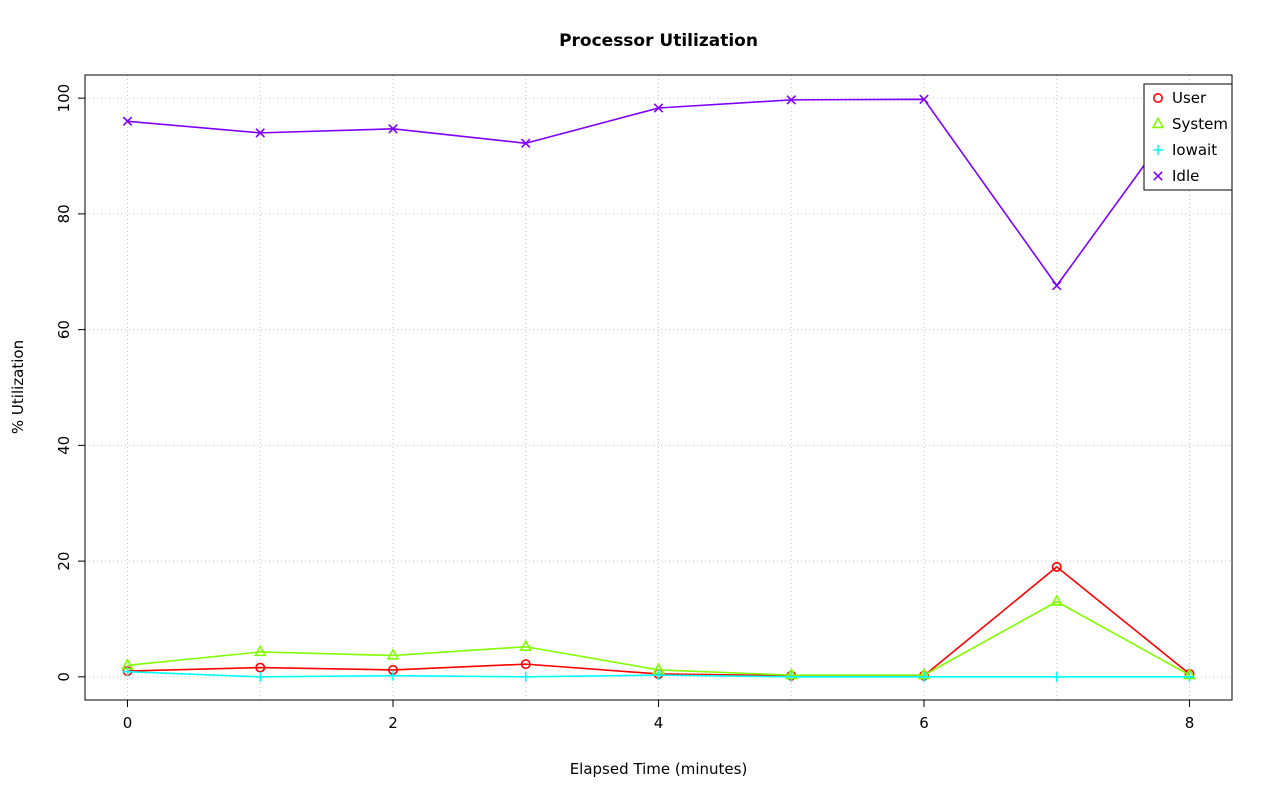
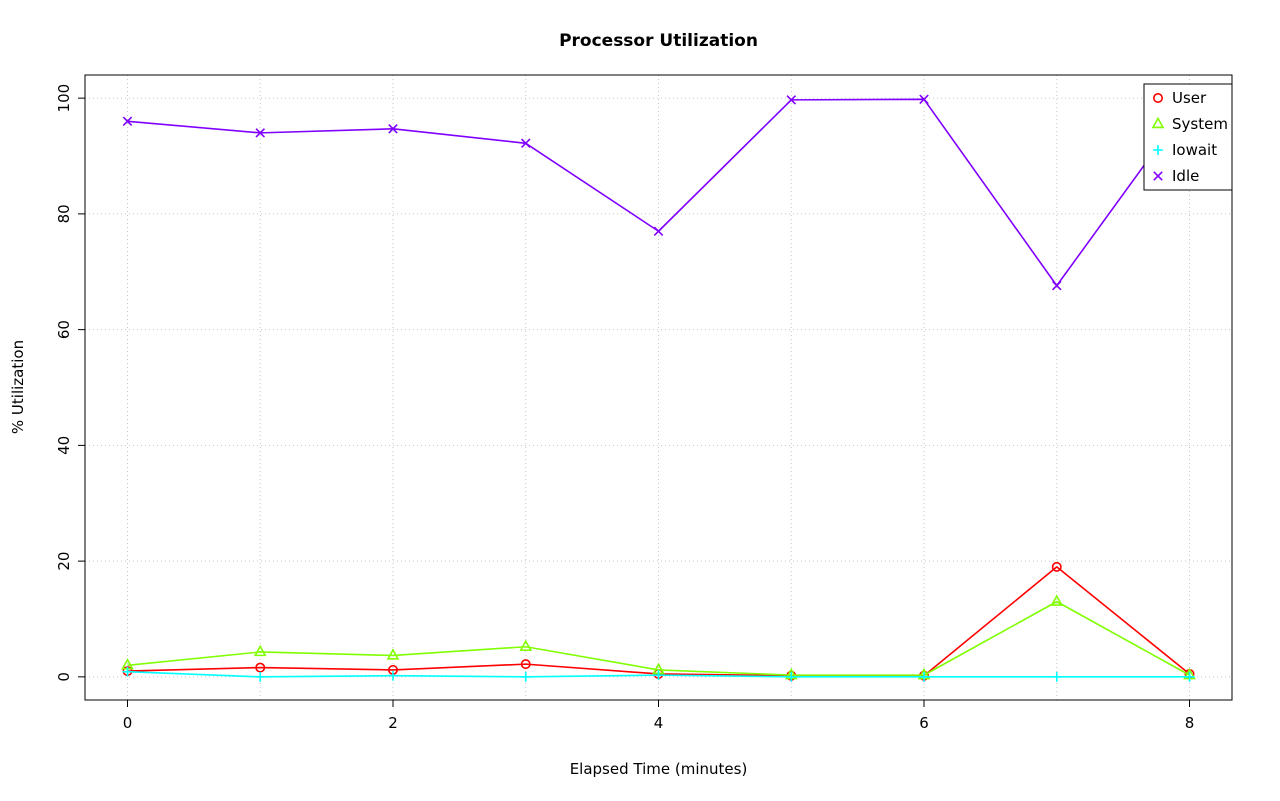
Idle/4: 98 -> 77
